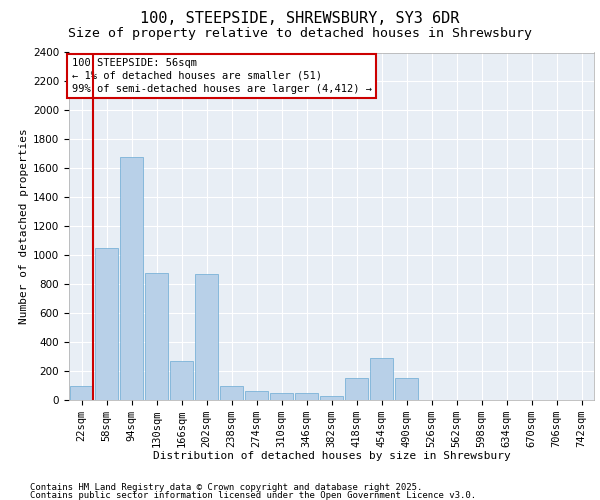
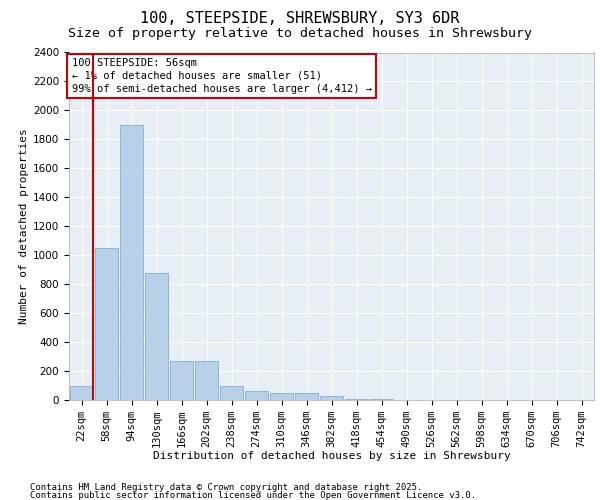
94sqm: 1680 -> 1900
202sqm: 870 -> 270
418sqm: 150 -> 0
454sqm: 290 -> 0
490sqm: 150 -> 0
